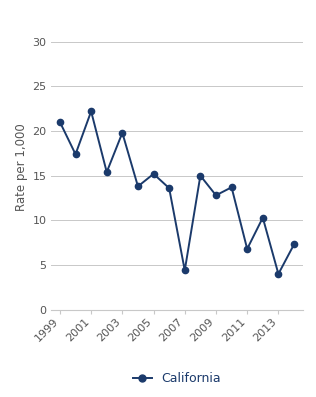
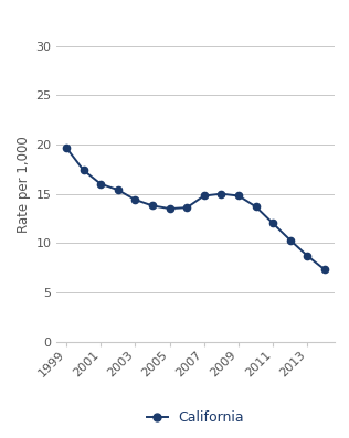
1999: 21.0 -> 19.7
2001: 22.2 -> 16.0
2003: 19.8 -> 14.4
2005: 15.2 -> 13.5
2007: 4.4 -> 14.8
2009: 12.8 -> 14.8
2011: 6.8 -> 12.0
2013: 4.0 -> 8.7
